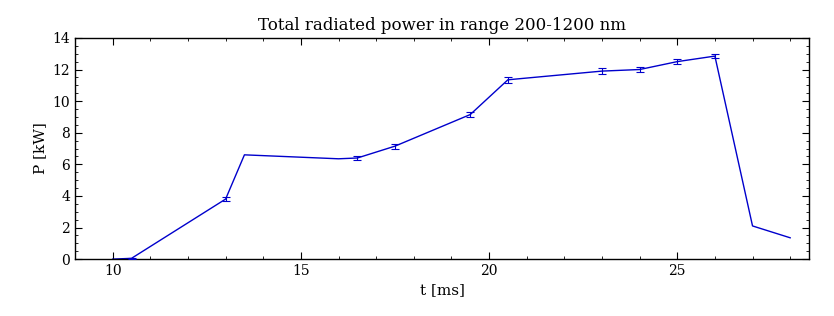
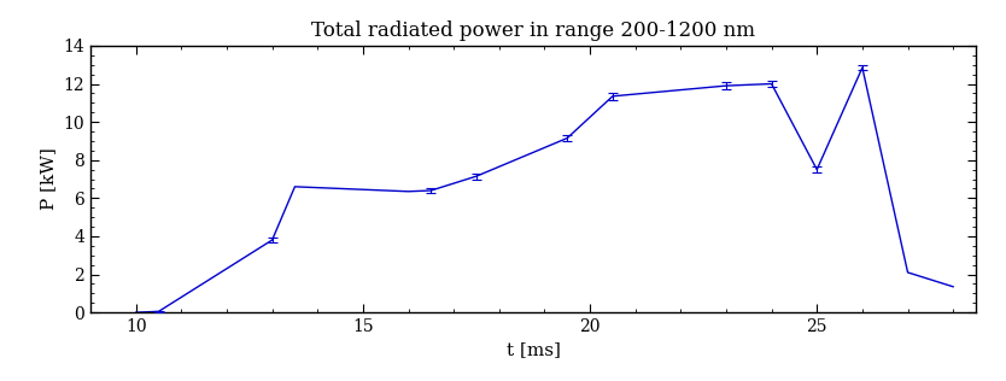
25: 12.5 -> 7.5
